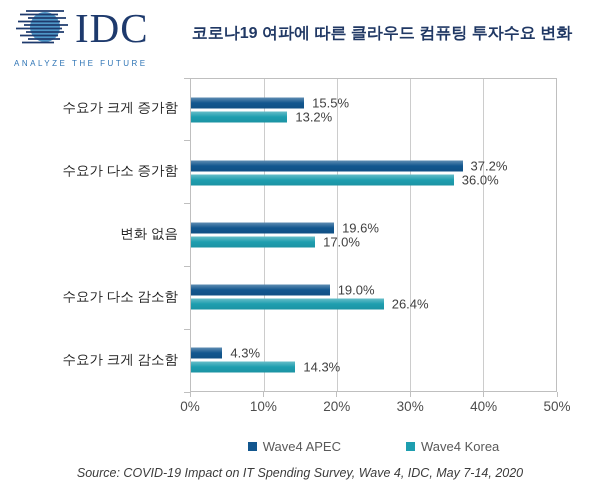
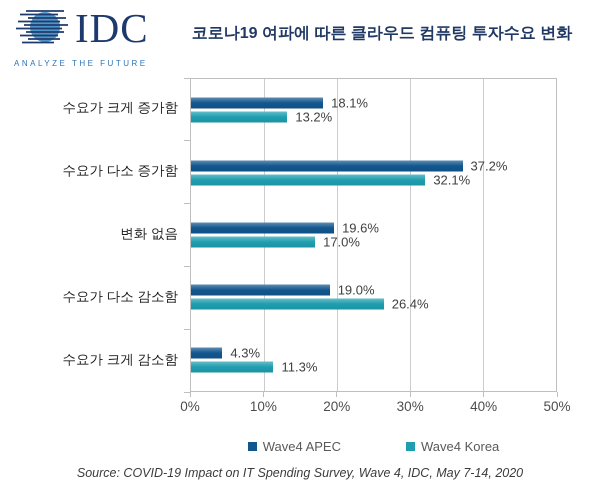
Wave4 APEC/수요가 크게 증가함: 15.5% -> 18.1%
Wave4 Korea/수요가 다소 증가함: 36.0% -> 32.1%
Wave4 Korea/수요가 크게 감소함: 14.3% -> 11.3%
